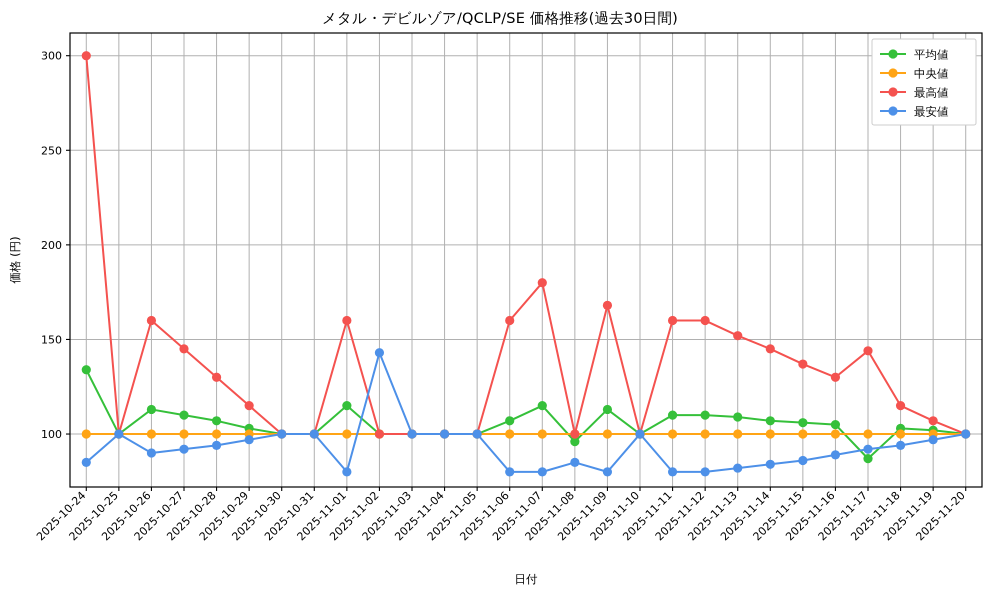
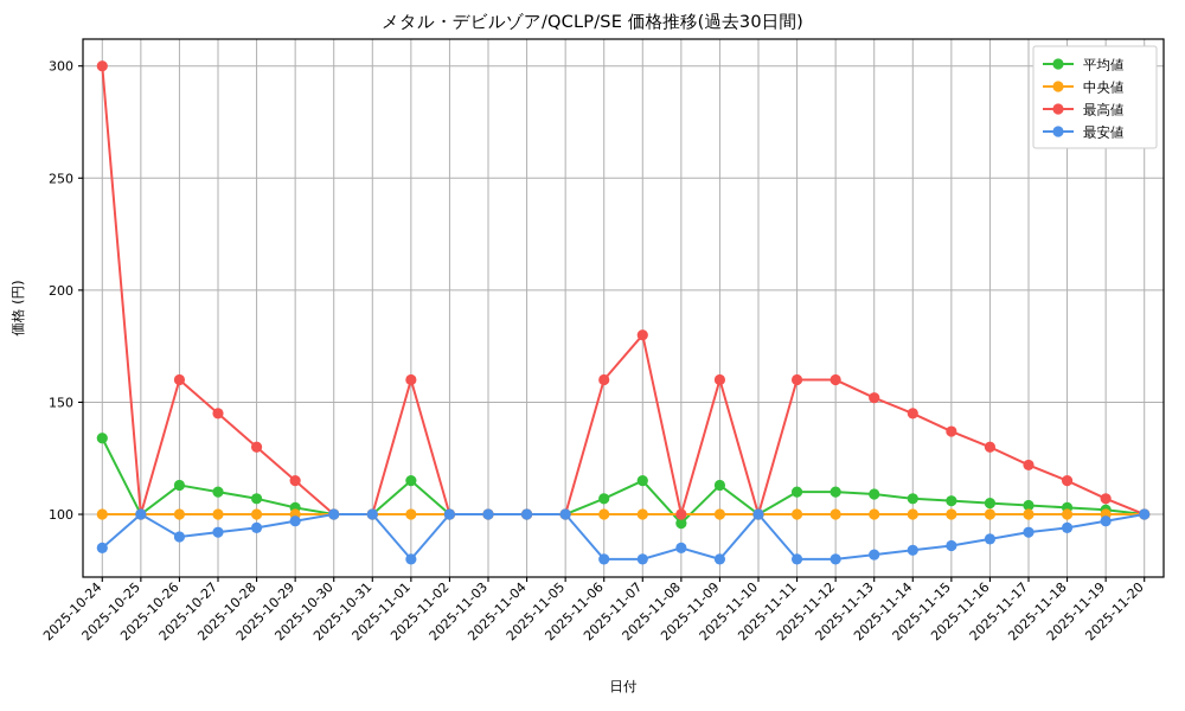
最安値/2025-11-02: 143 -> 100
最高値/2025-11-09: 168 -> 160
平均値/2025-11-17: 87 -> 104
最高値/2025-11-17: 144 -> 122
